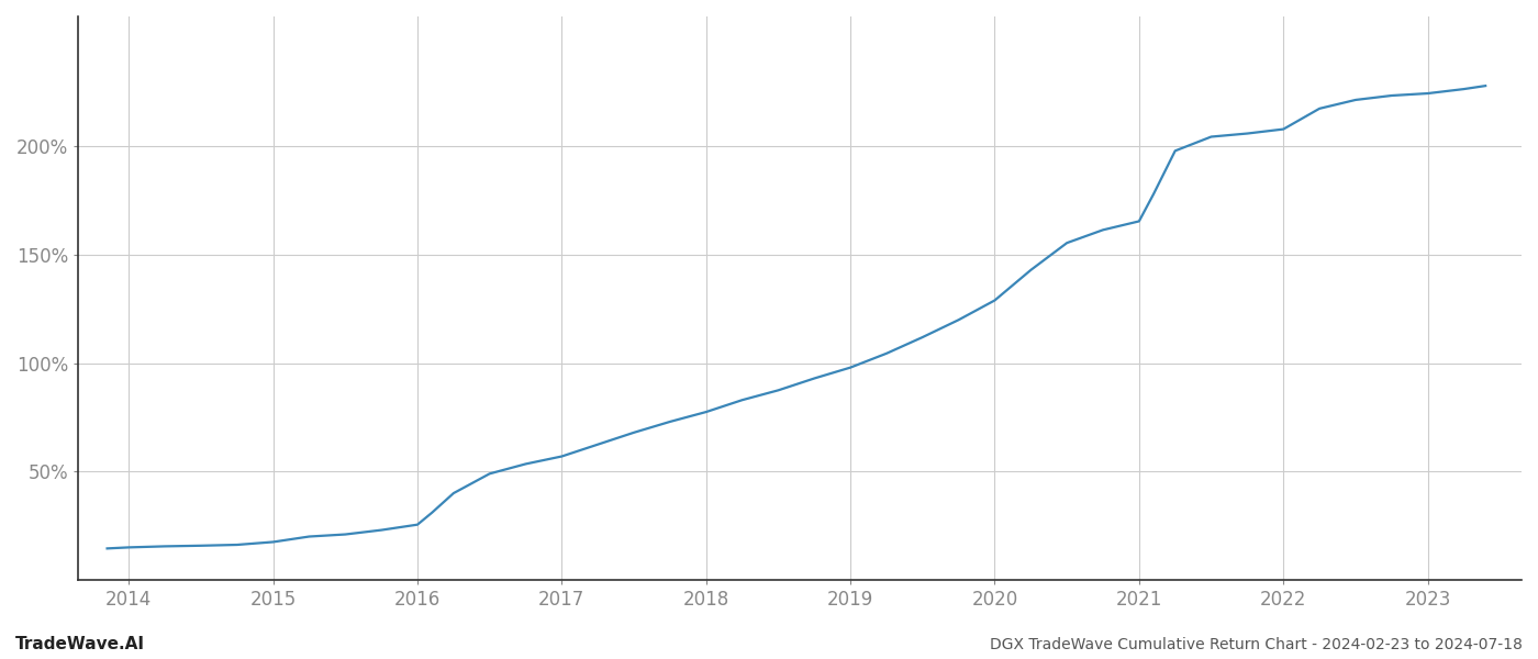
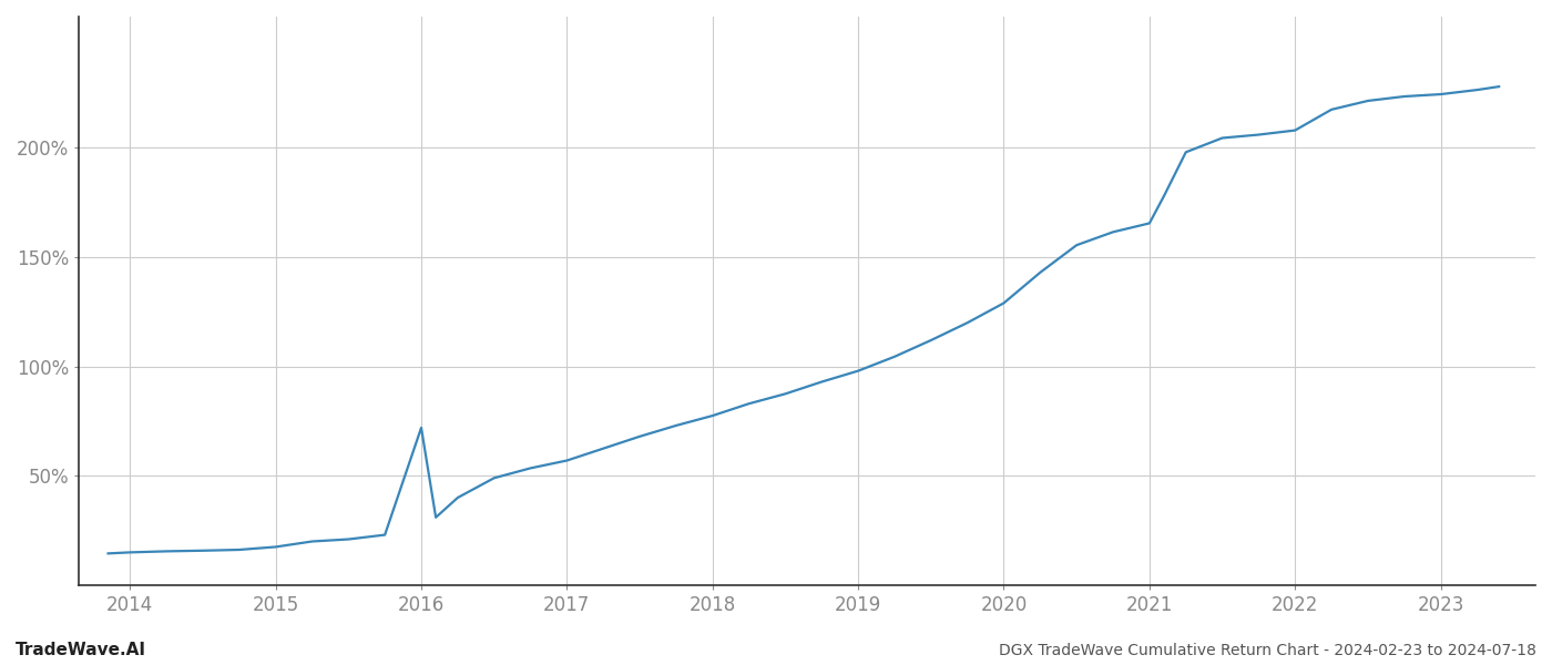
2016: 26% -> 72%
